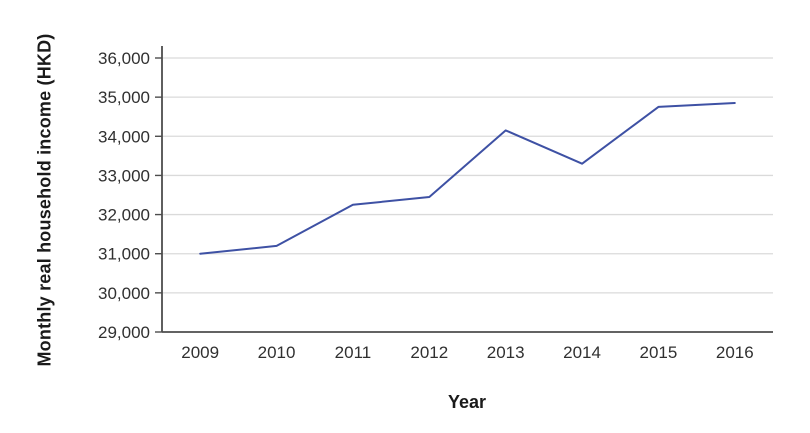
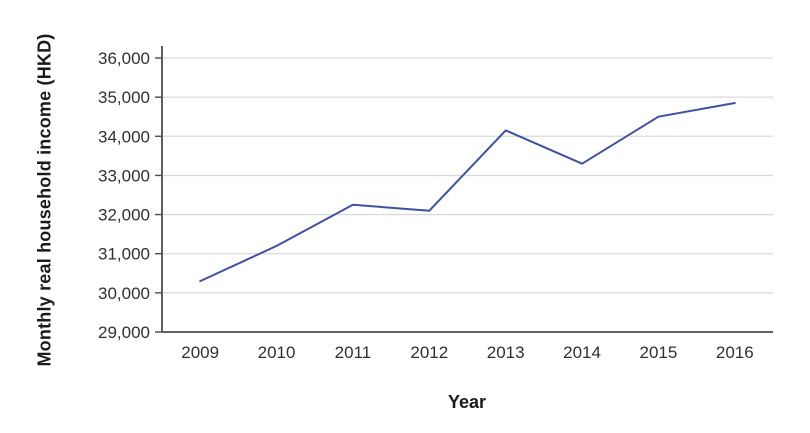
2009: 31000 -> 30300
2012: 32400 -> 32100
2015: 34800 -> 34500
